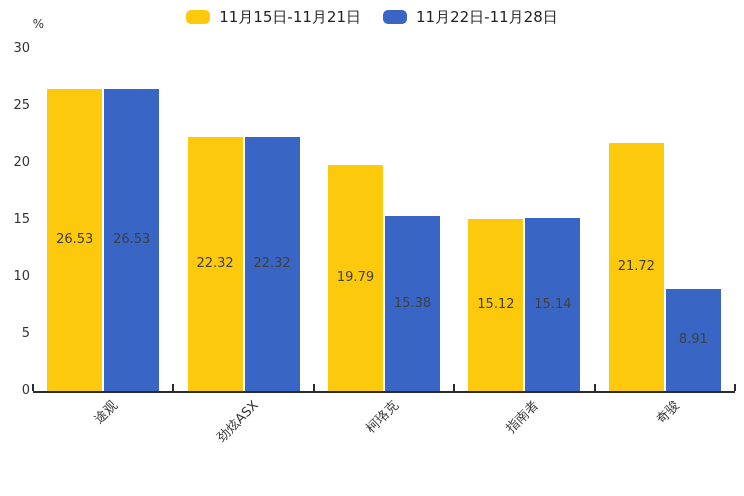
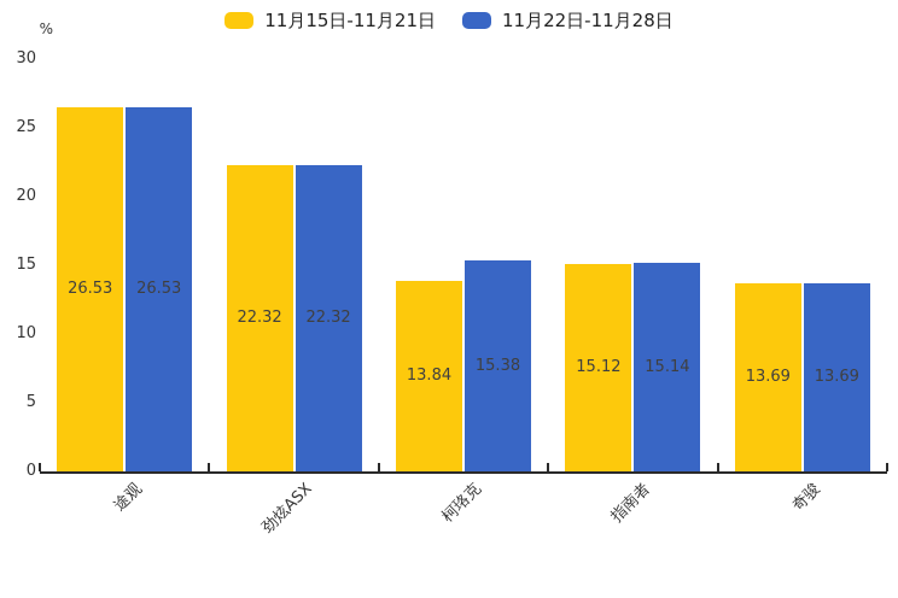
11月15日-11月21日/柯珞克: 19.79 -> 13.84
11月15日-11月21日/奇骏: 21.72 -> 13.69
11月22日-11月28日/奇骏: 8.91 -> 13.69
